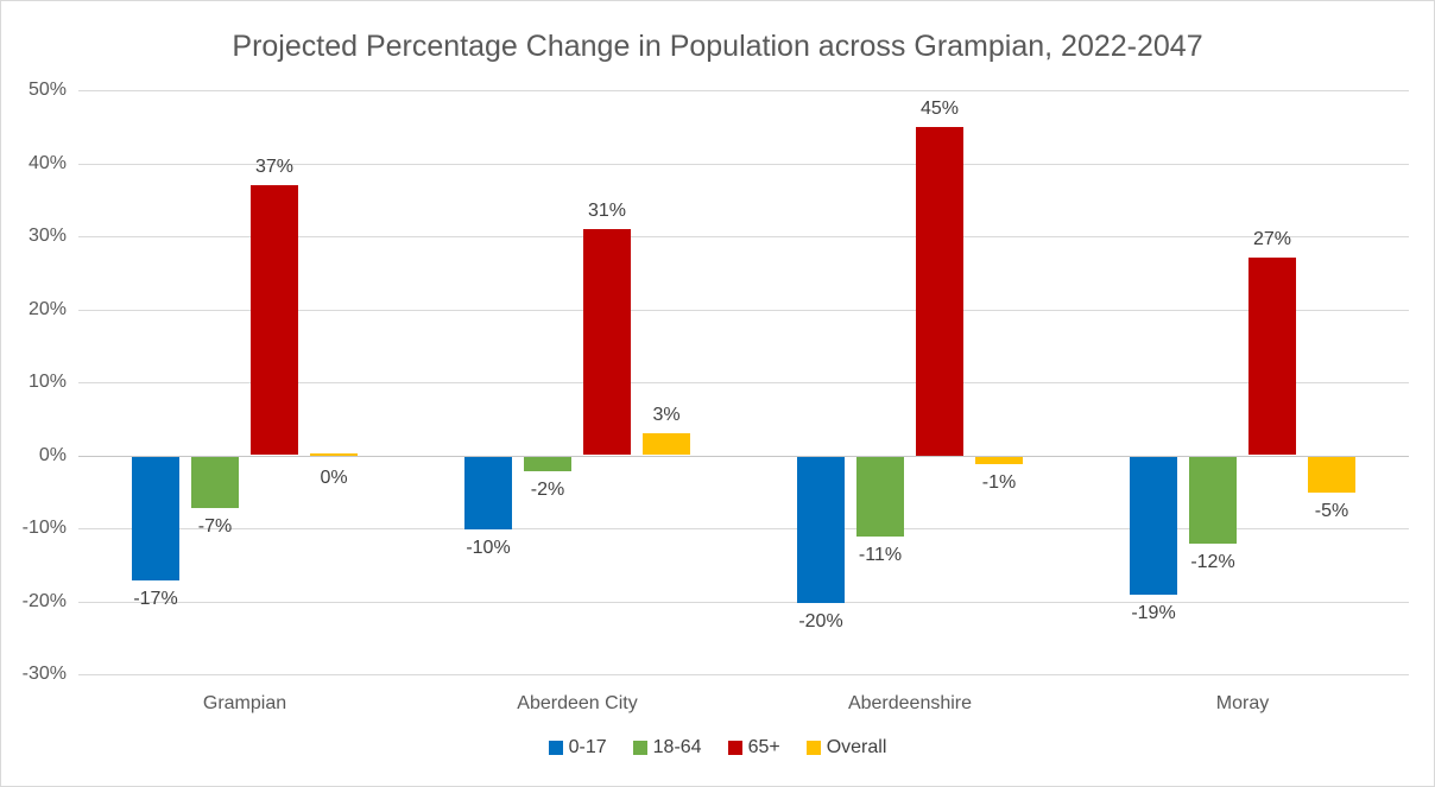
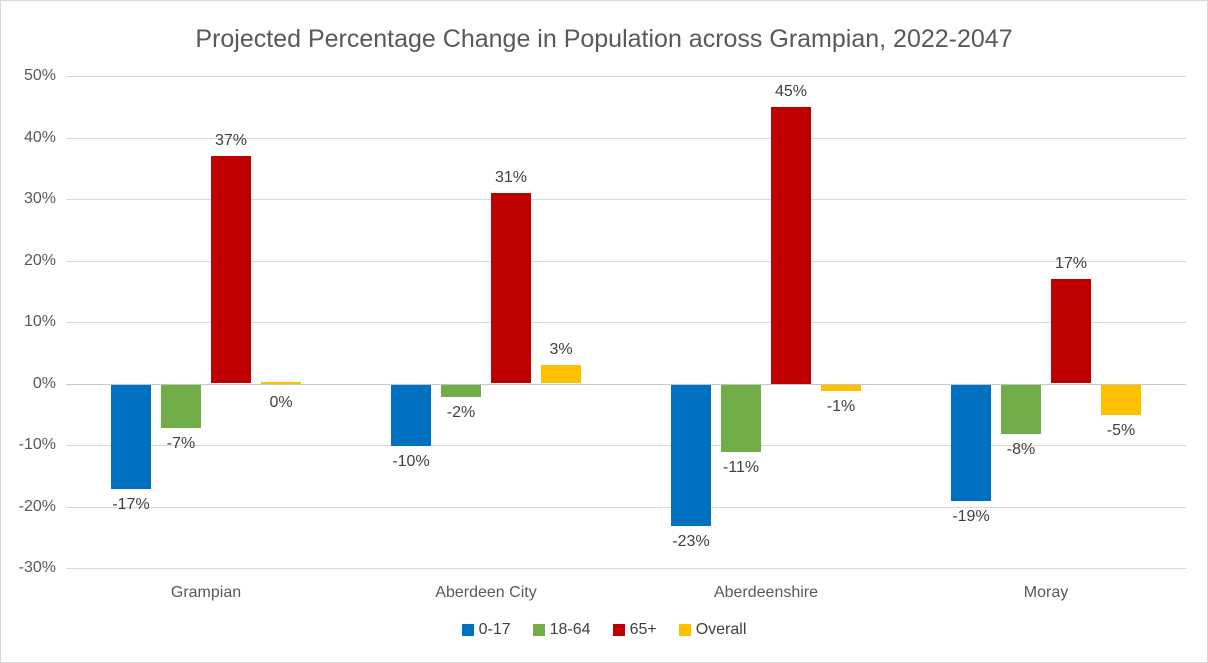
0-17/Aberdeenshire: -20% -> -23%
18-64/Moray: -12% -> -8%
65+/Moray: 27% -> 17%
